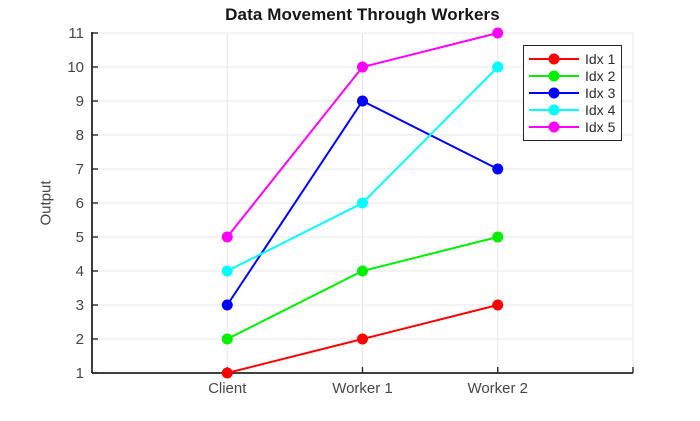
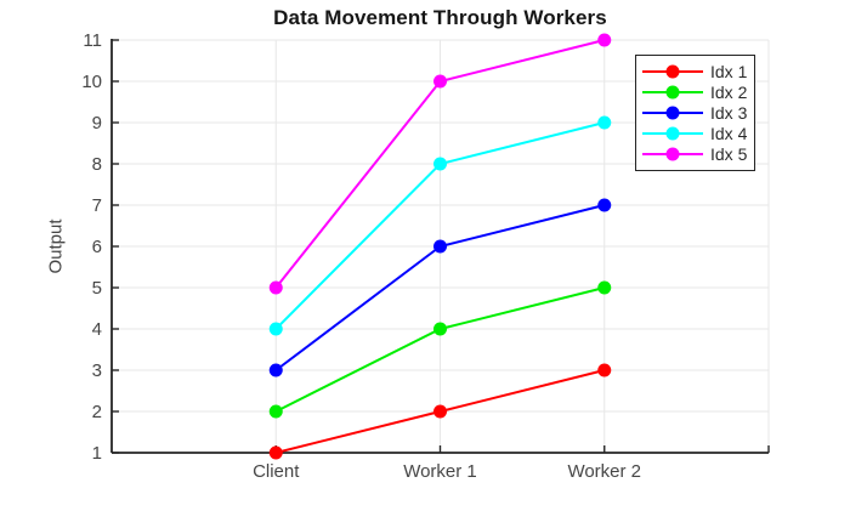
Idx 3/Worker 1: 9 -> 6
Idx 4/Worker 1: 6 -> 8
Idx 4/Worker 2: 10 -> 9
